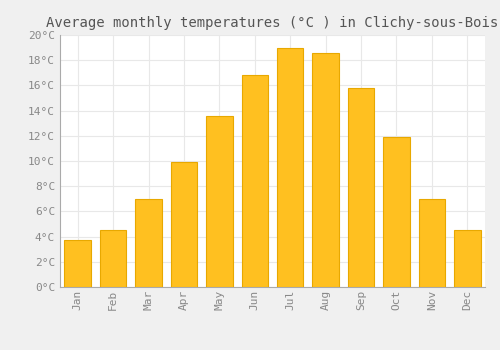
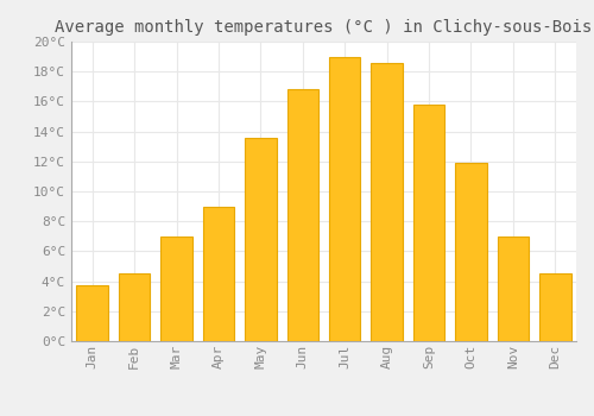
Apr: 9.9°C -> 9.0°C
